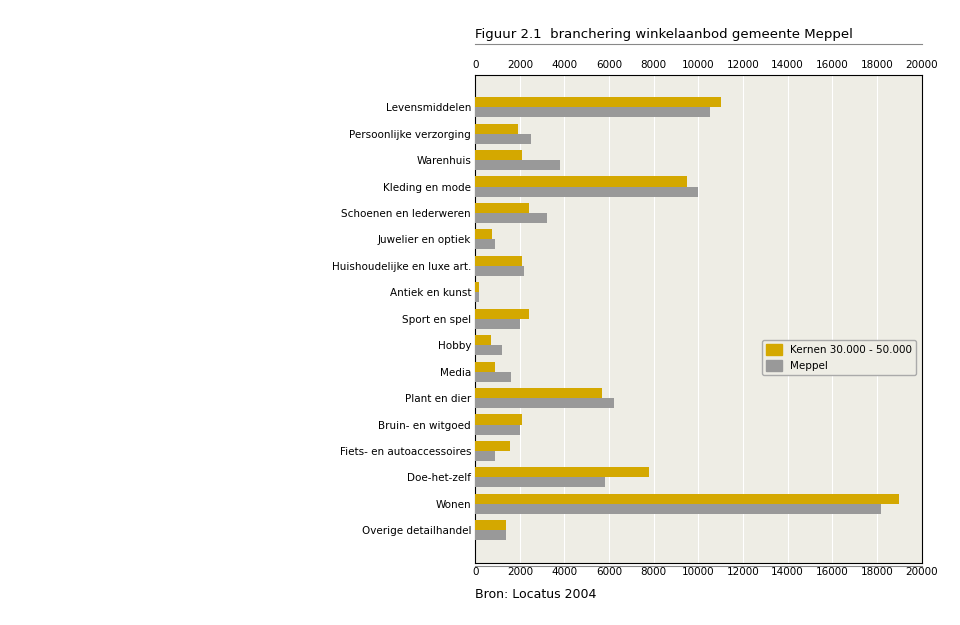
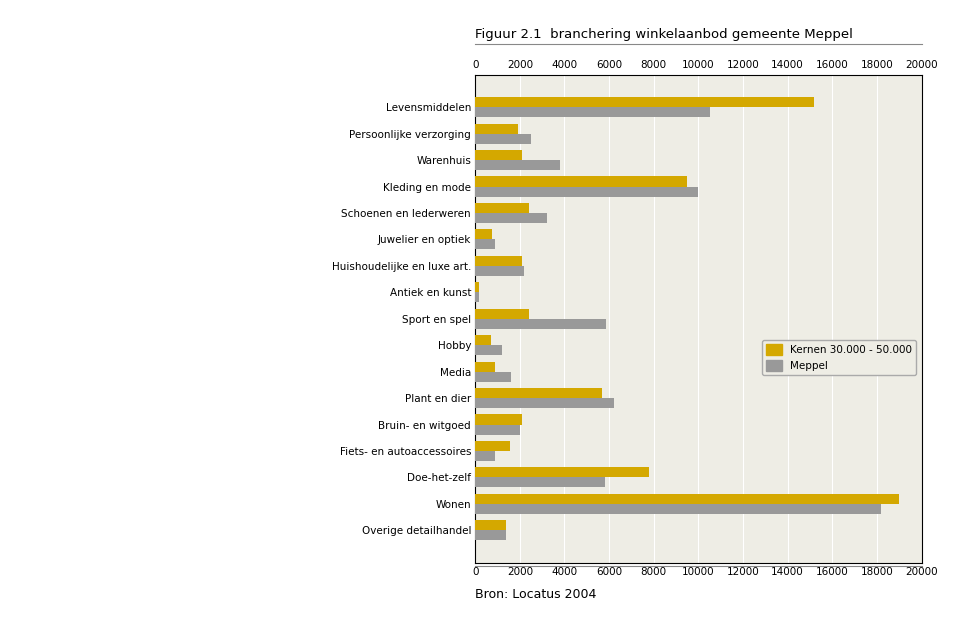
Kernen 30.000 - 50.000/Levensmiddelen: 11000 -> 15200
Meppel/Sport en spel: 2000 -> 5850
